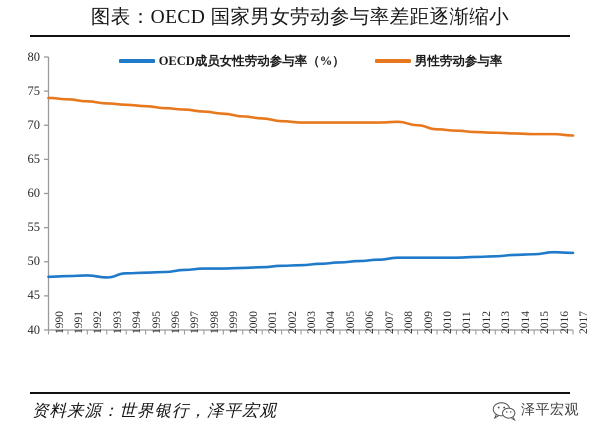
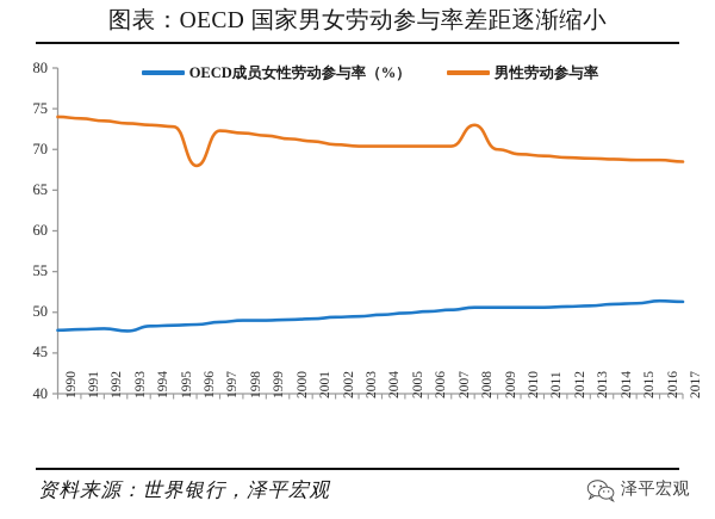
男性劳动参与率/1996: 72 -> 68
男性劳动参与率/2008: 70 -> 73
